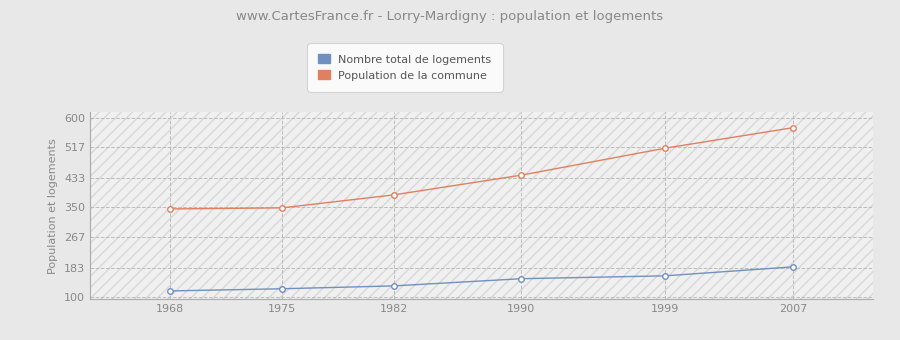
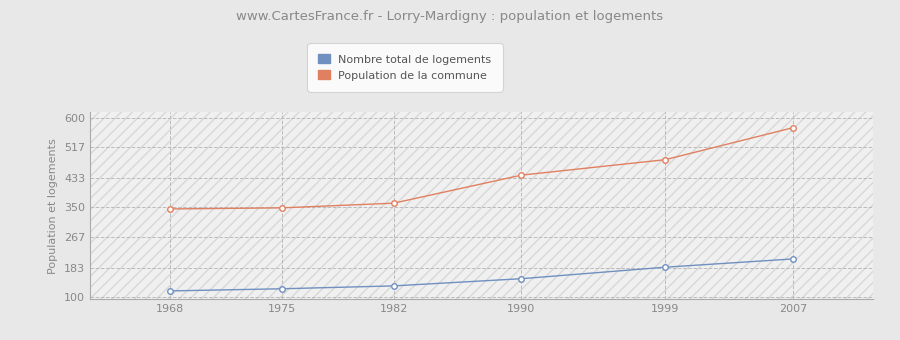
Population de la commune/1982: 385 -> 362
Nombre total de logements/1999: 160 -> 184
Population de la commune/1999: 515 -> 483
Nombre total de logements/2007: 185 -> 207
